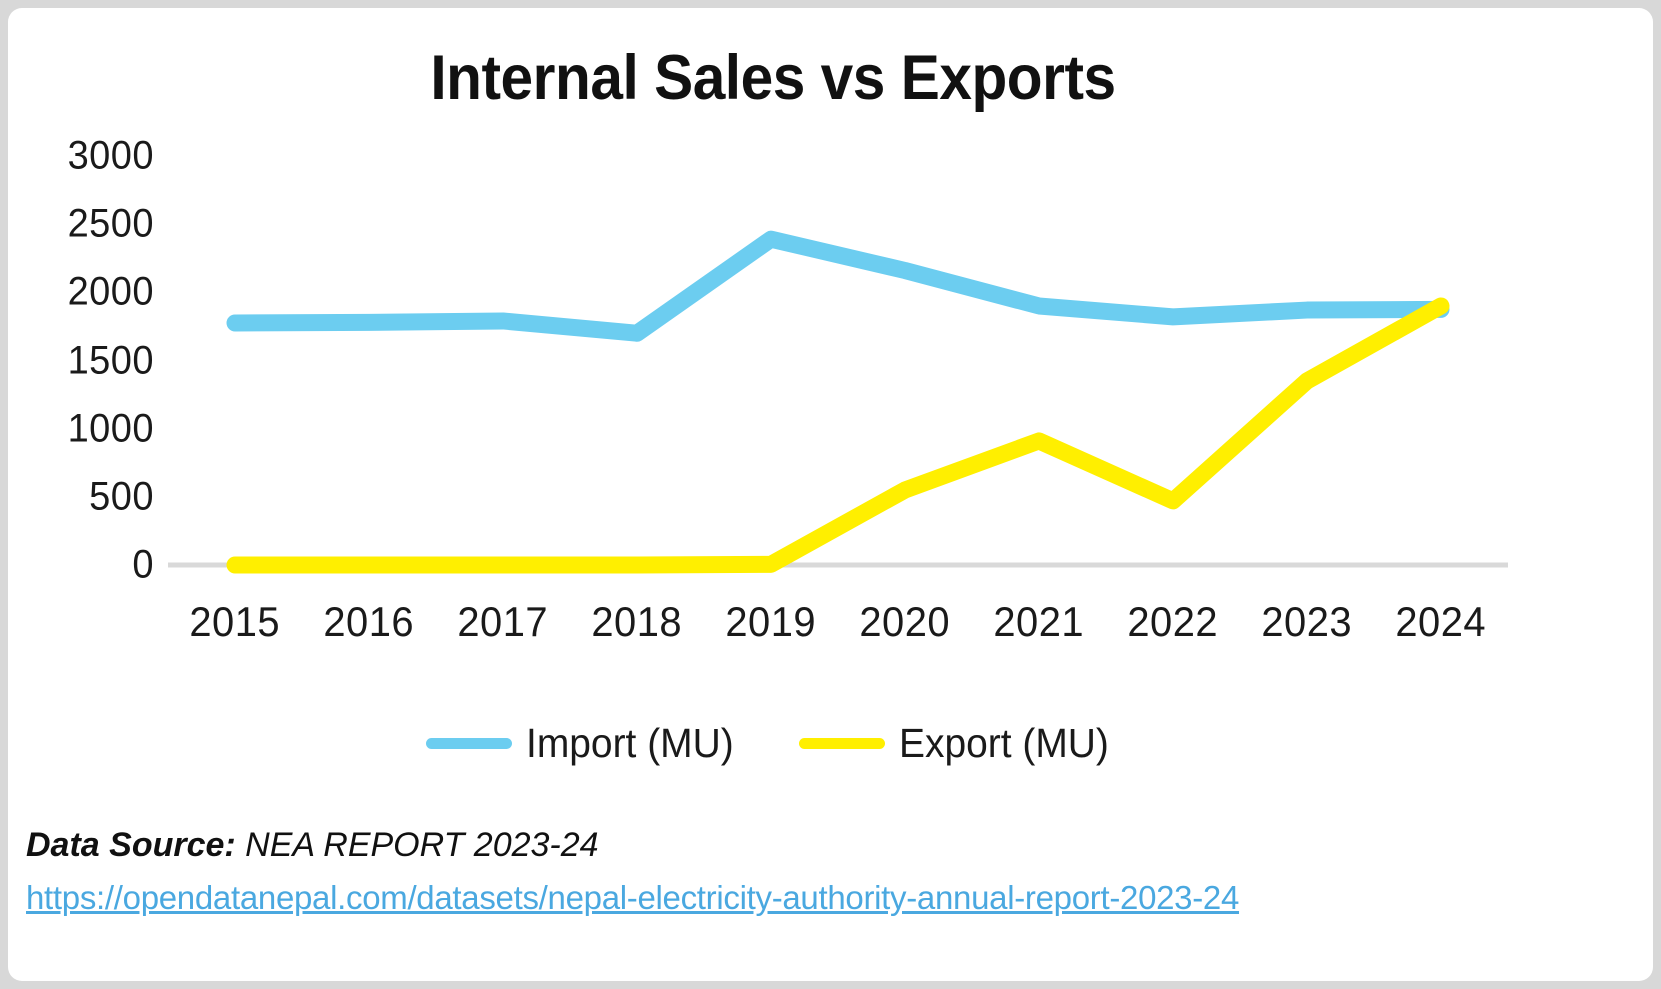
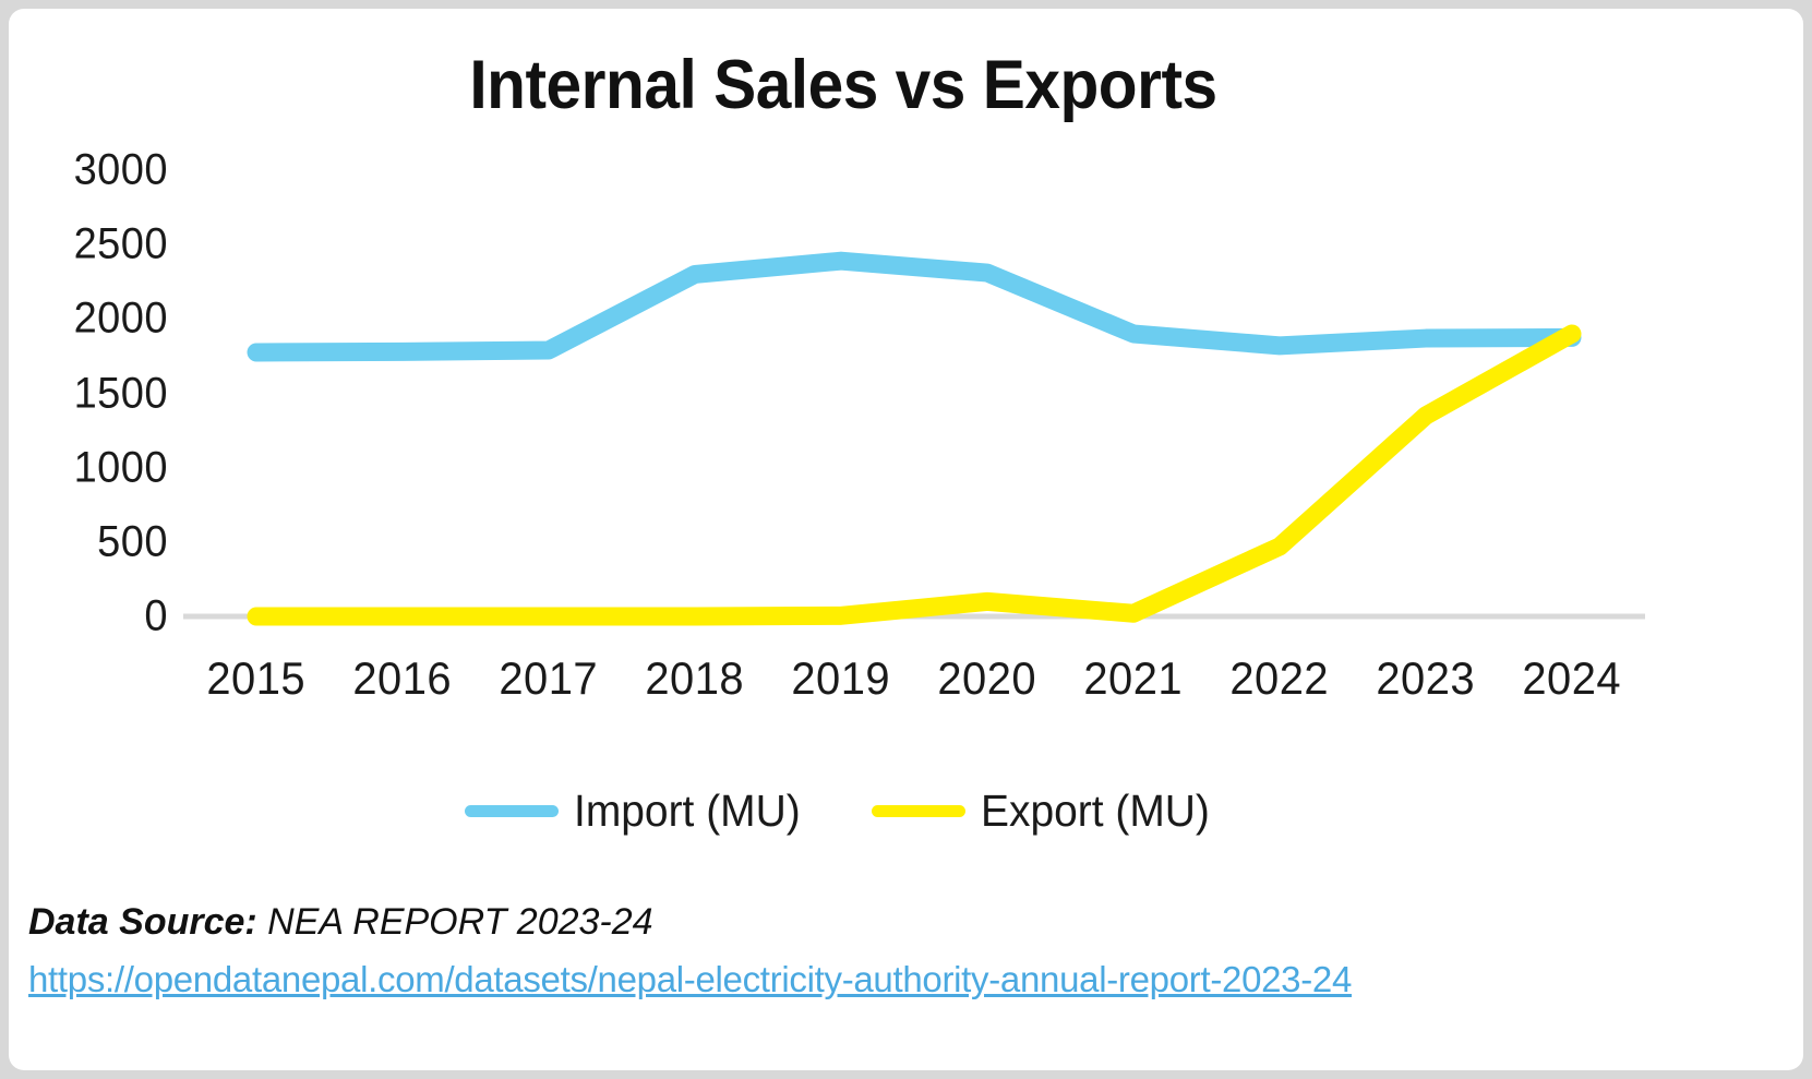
Import (MU)/2018: 1700 -> 2300
Import (MU)/2020: 2160 -> 2310
Export (MU)/2020: 550 -> 100
Export (MU)/2021: 910 -> 20
